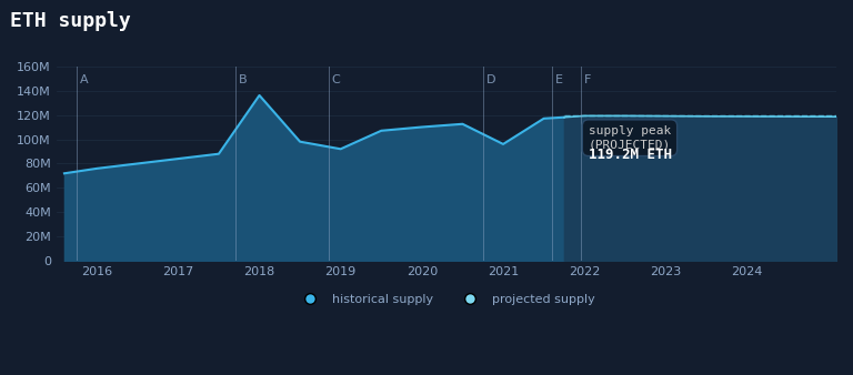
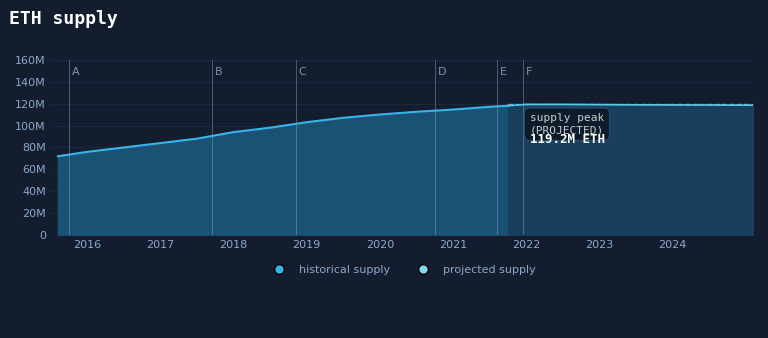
historical supply/2018: 136M -> 94M
historical supply/2019: 92M -> 103M
historical supply/2021: 96M -> 114M
